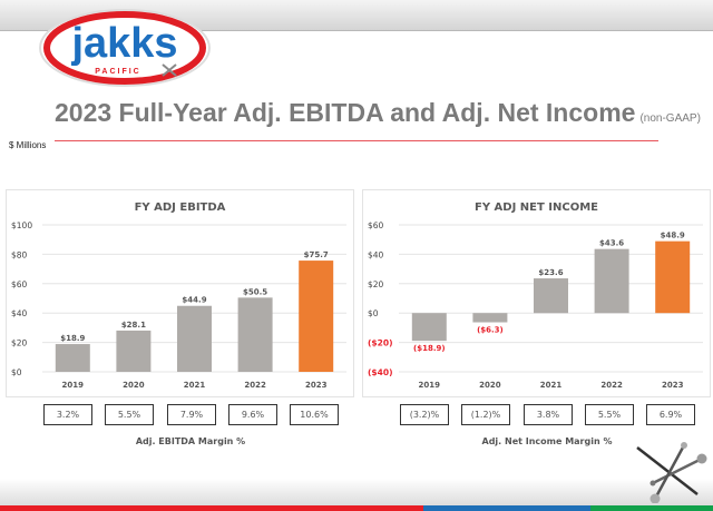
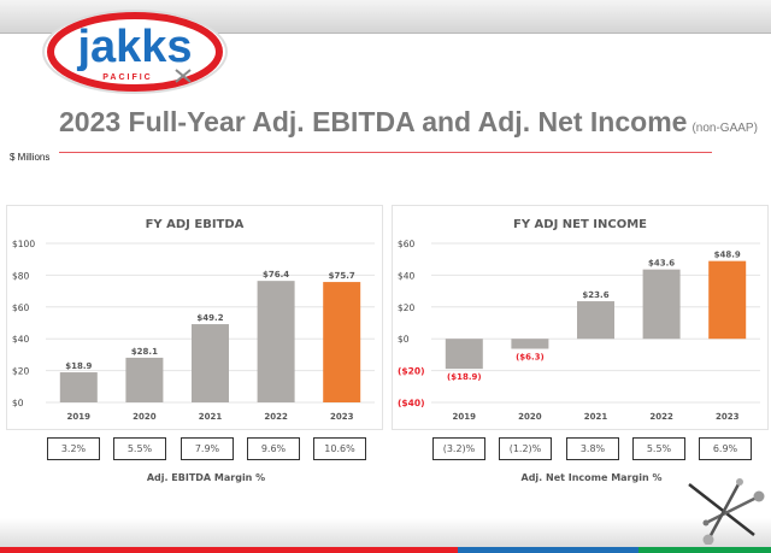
FY ADJ EBITDA/2021: $44.9 -> $49.2
FY ADJ EBITDA/2022: $50.5 -> $76.4
